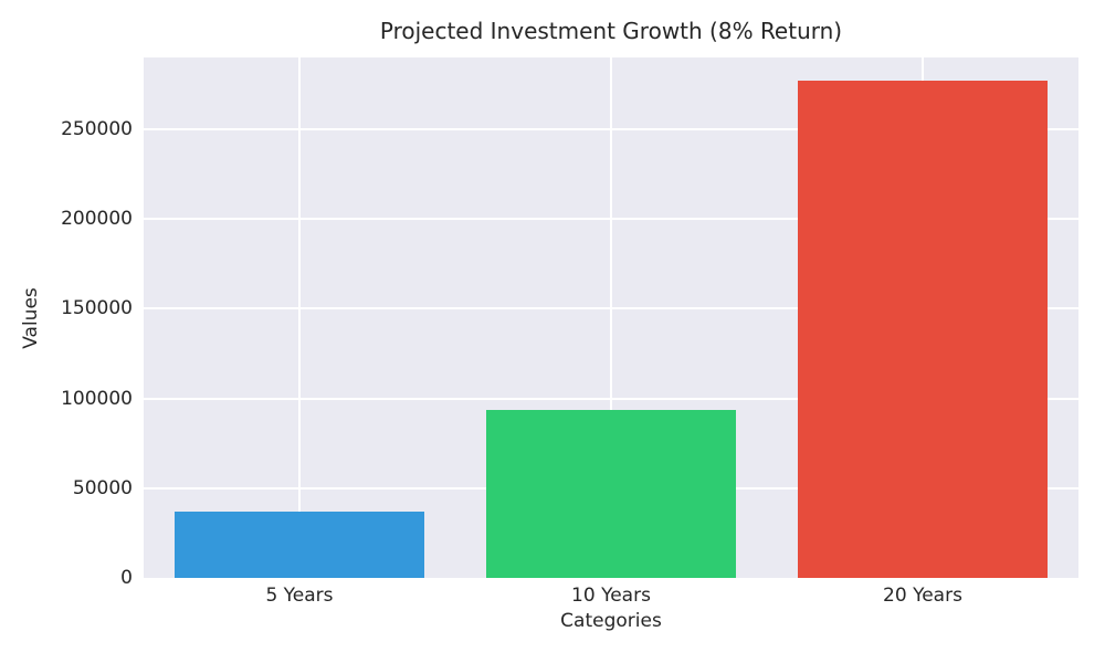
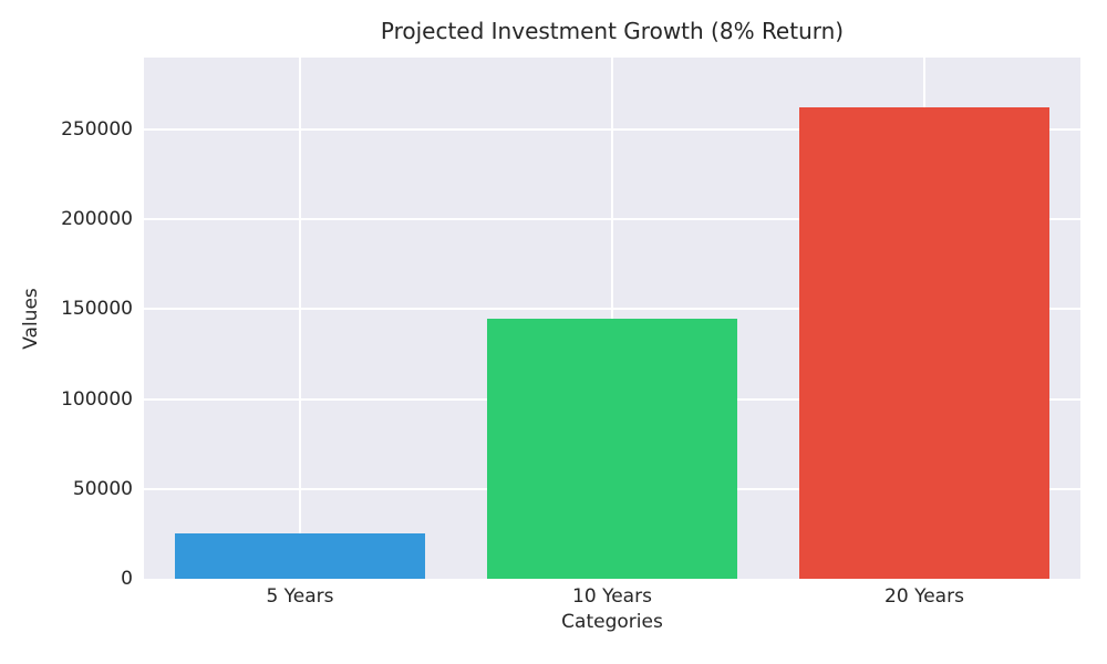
5 Years: 37000 -> 25000
10 Years: 94000 -> 145000
20 Years: 277000 -> 262000
